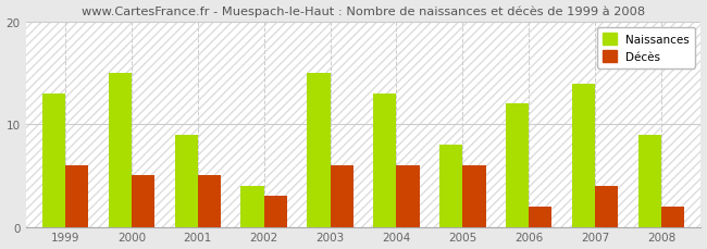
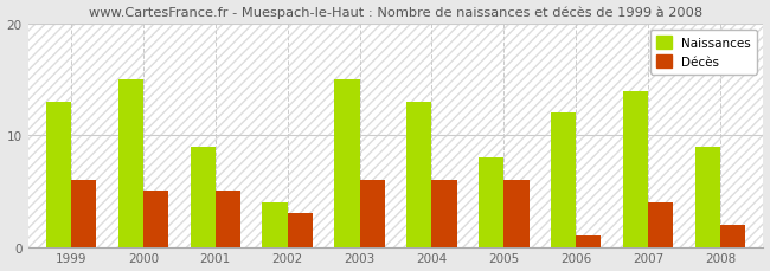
Décès/2006: 2 -> 1
